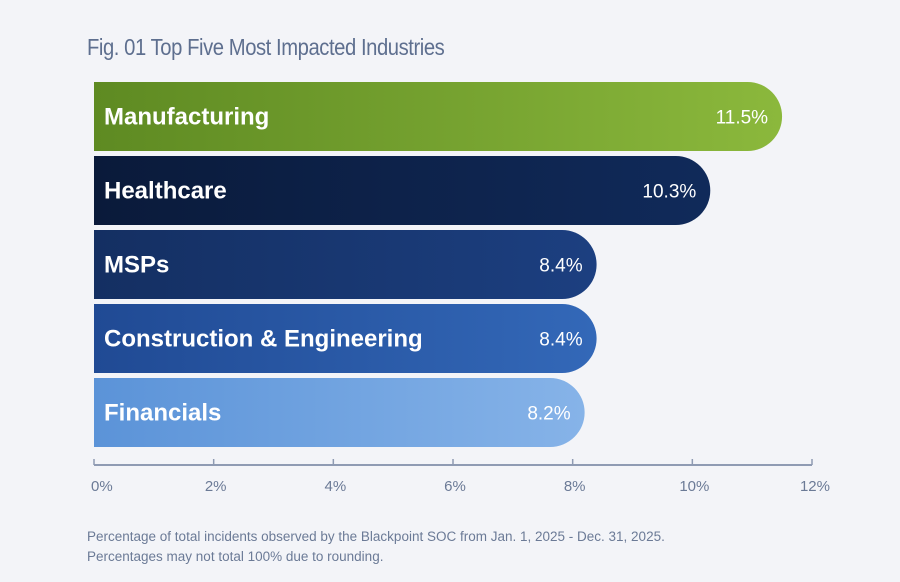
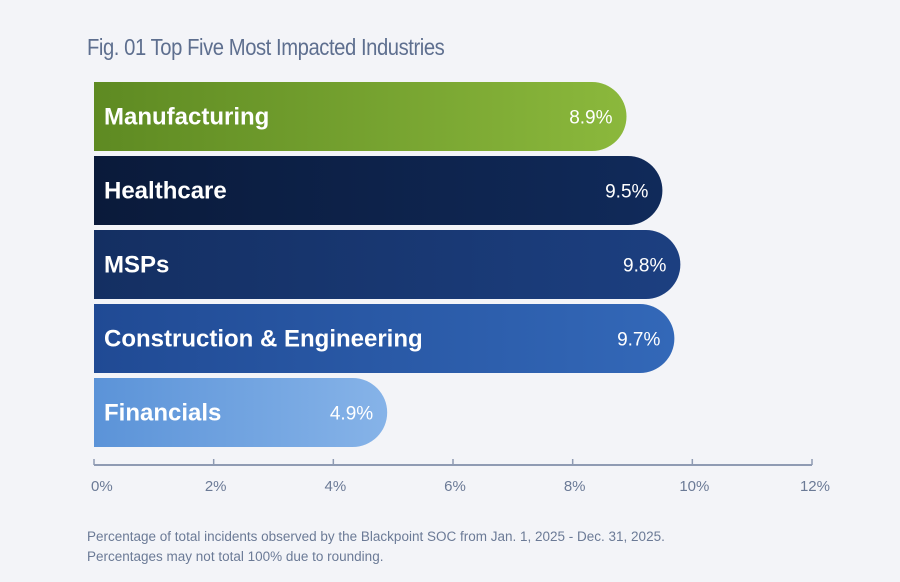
Manufacturing: 11.5% -> 8.9%
Healthcare: 10.3% -> 9.5%
MSPs: 8.4% -> 9.8%
Construction & Engineering: 8.4% -> 9.7%
Financials: 8.2% -> 4.9%
